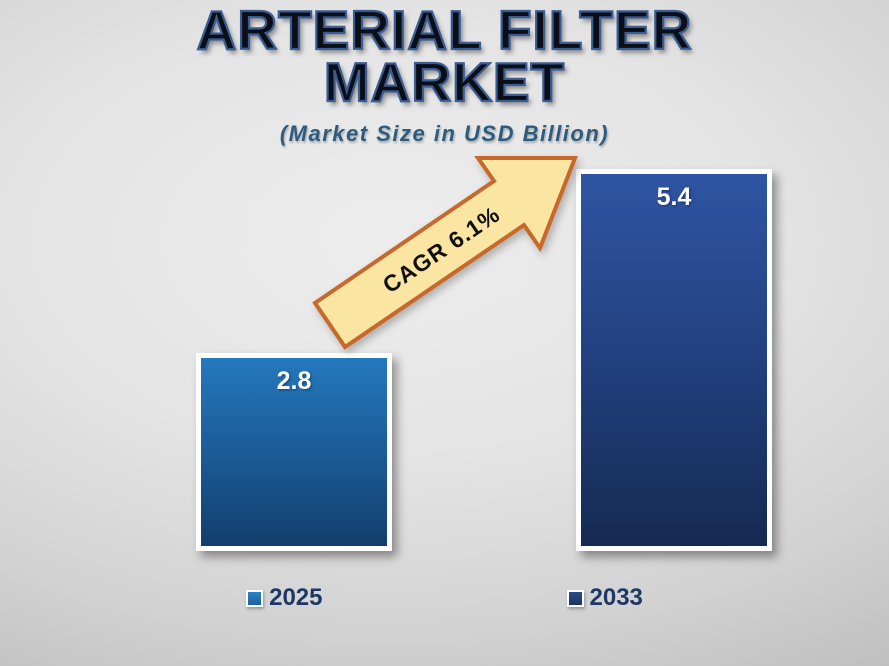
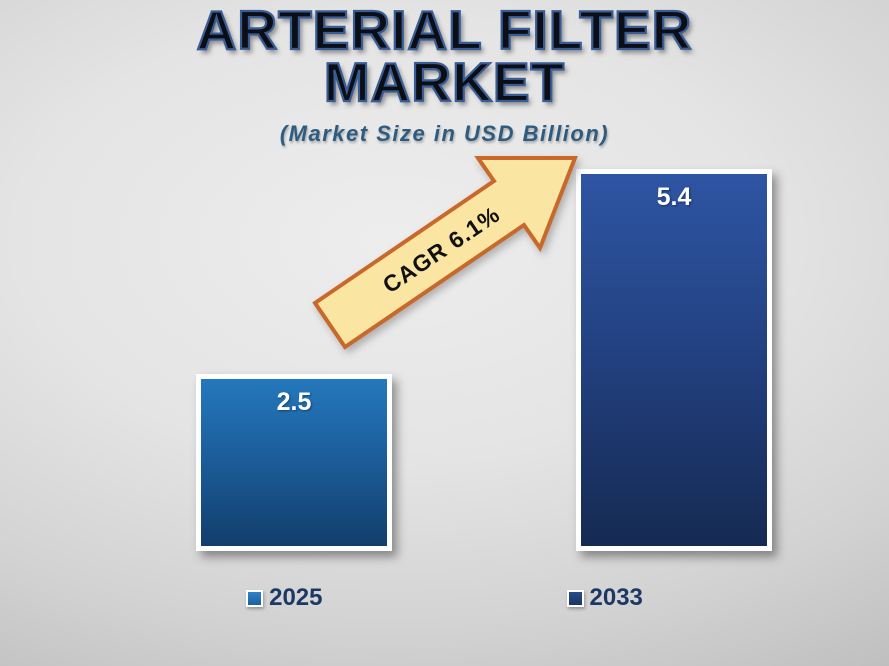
2025: 2.8 -> 2.5
